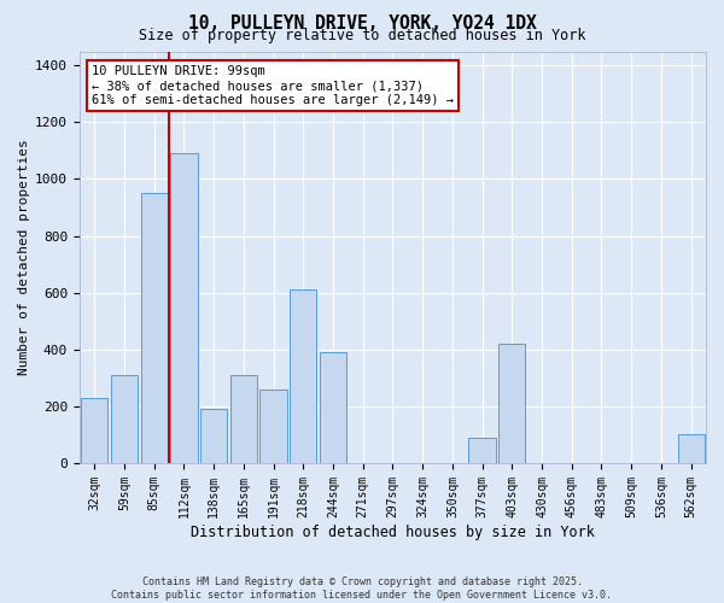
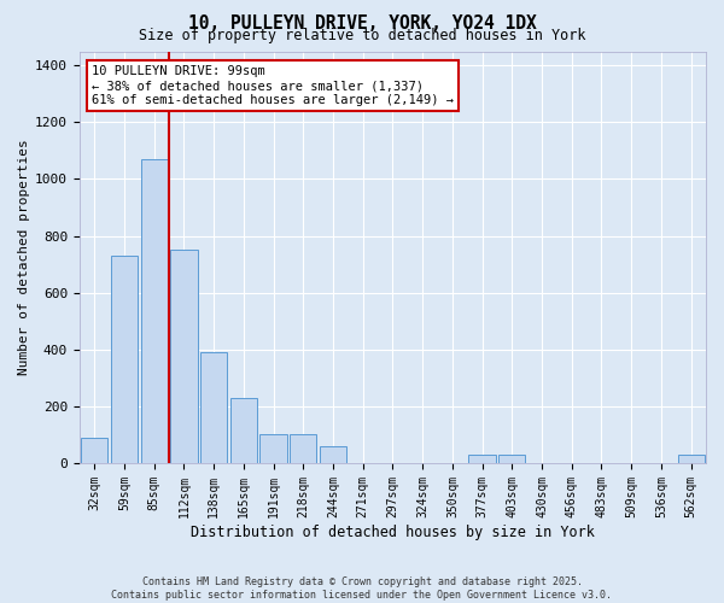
32sqm: 230 -> 90
59sqm: 310 -> 730
85sqm: 950 -> 1070
112sqm: 1090 -> 750
138sqm: 190 -> 390
165sqm: 310 -> 230
191sqm: 260 -> 100
218sqm: 610 -> 100
244sqm: 390 -> 60
377sqm: 90 -> 30
403sqm: 420 -> 30
562sqm: 100 -> 30
